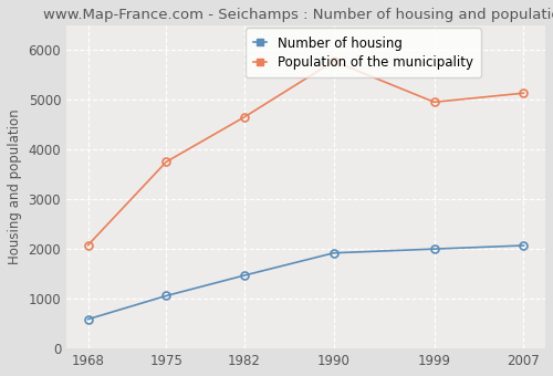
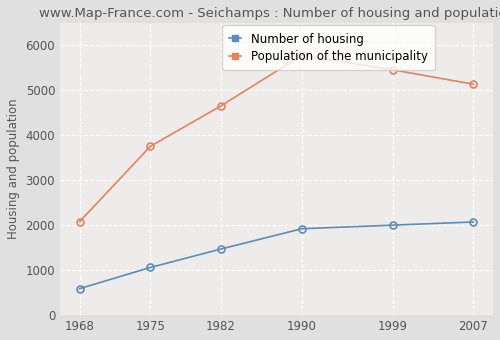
Population of the municipality/1999: 4950 -> 5450
